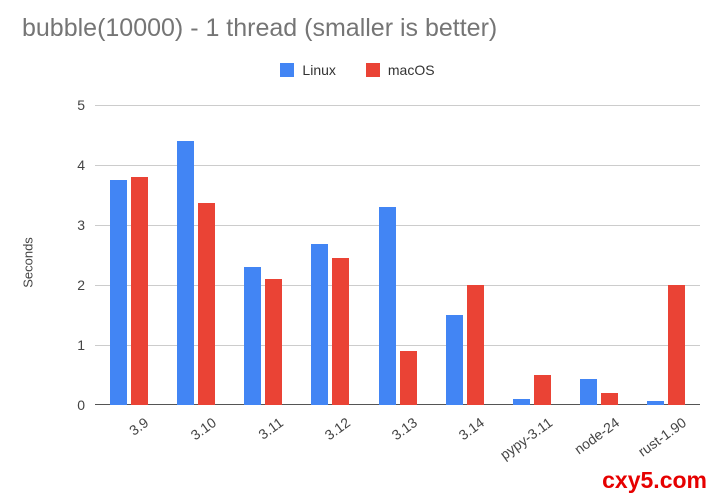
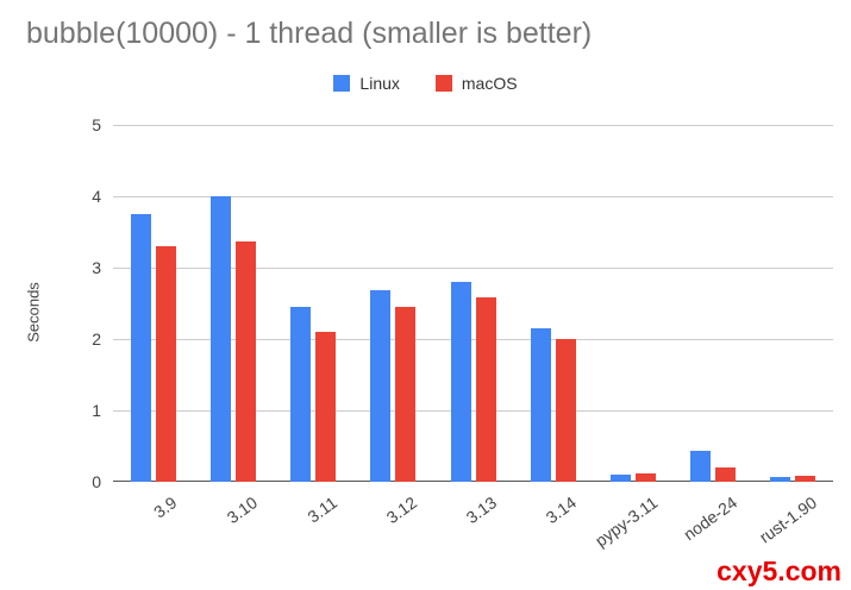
macOS/3.9: 3.8 -> 3.3
Linux/3.10: 4.4 -> 4.0
Linux/3.11: 2.3 -> 2.5
Linux/3.13: 3.3 -> 2.8
macOS/3.13: 0.9 -> 2.6
Linux/3.14: 1.5 -> 2.1
macOS/pypy-3.11: 0.5 -> 0.1
macOS/rust-1.90: 2.0 -> 0.1
